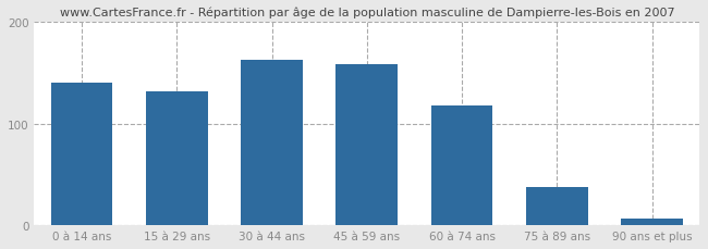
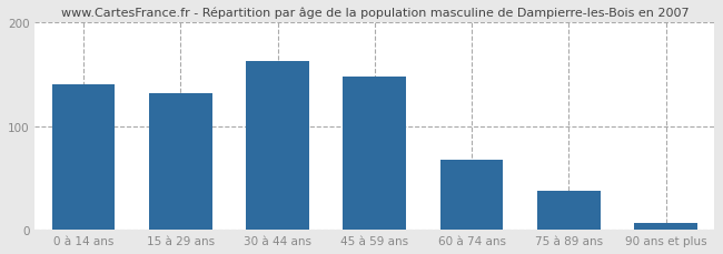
45 à 59 ans: 158 -> 148
60 à 74 ans: 118 -> 68
